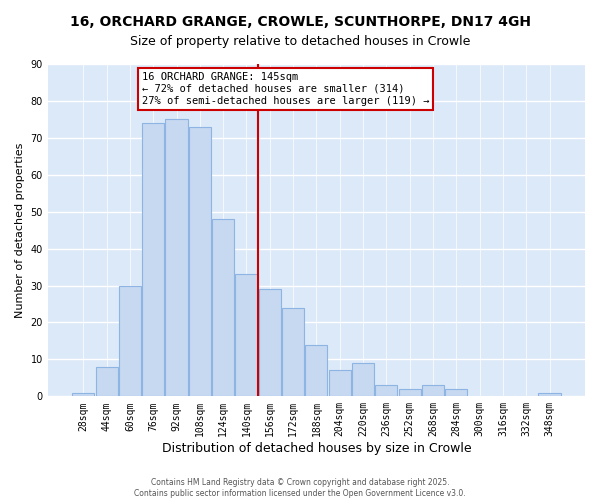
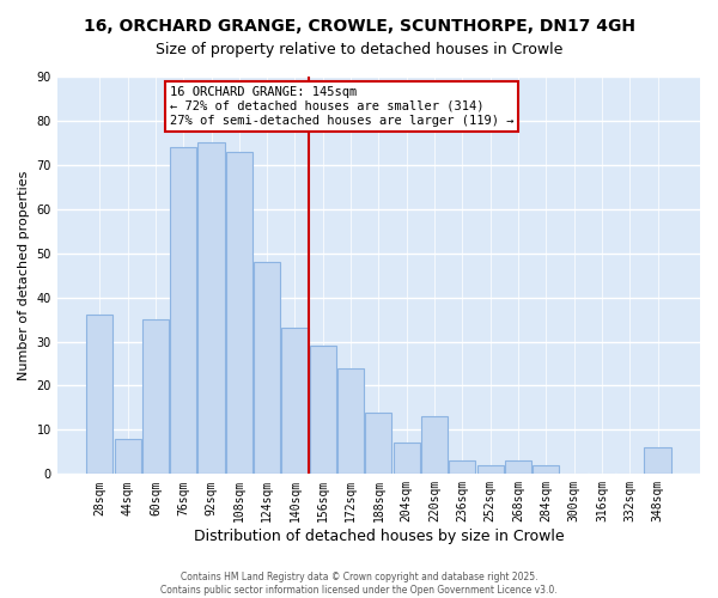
28sqm: 1 -> 36
60sqm: 30 -> 35
220sqm: 9 -> 13
348sqm: 1 -> 6
